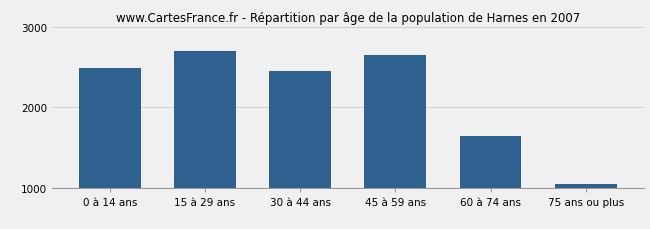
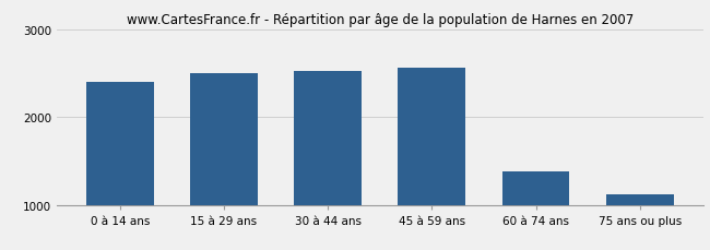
0 à 14 ans: 2480 -> 2400
15 à 29 ans: 2700 -> 2500
30 à 44 ans: 2450 -> 2520
45 à 59 ans: 2650 -> 2560
60 à 74 ans: 1640 -> 1380
75 ans ou plus: 1050 -> 1120
